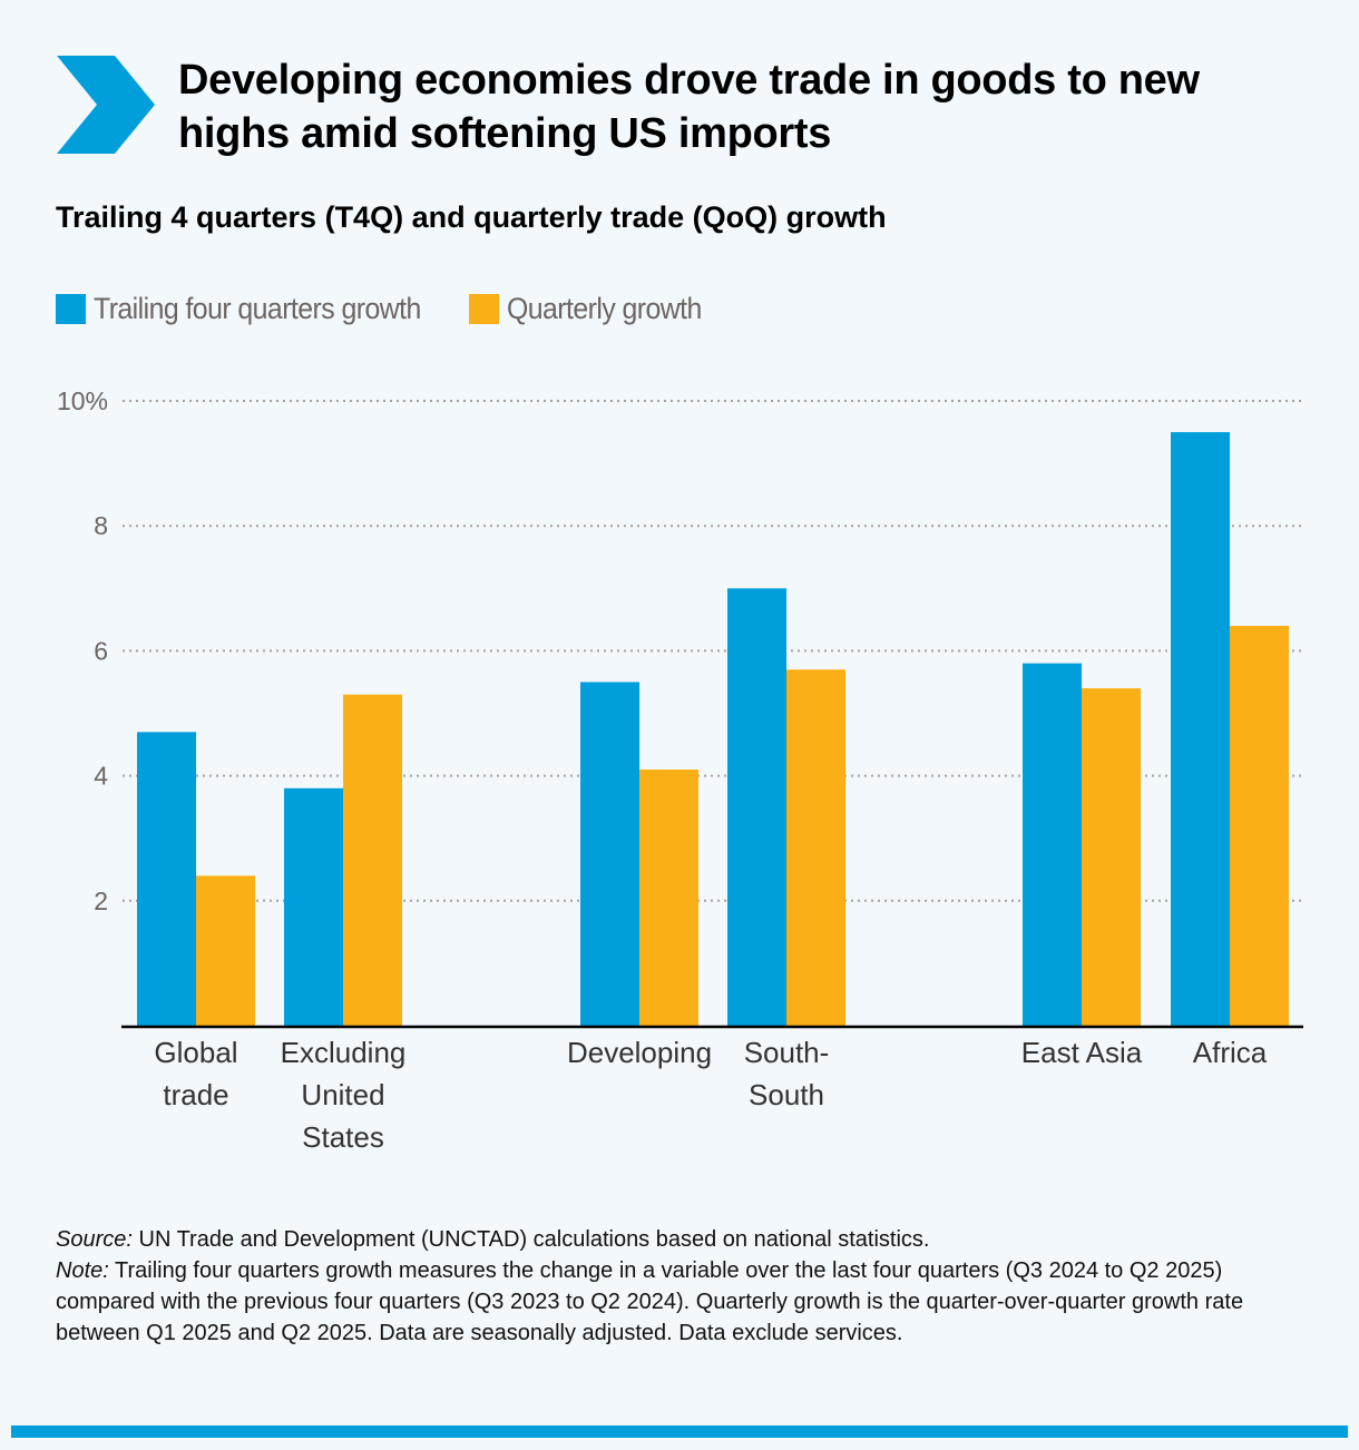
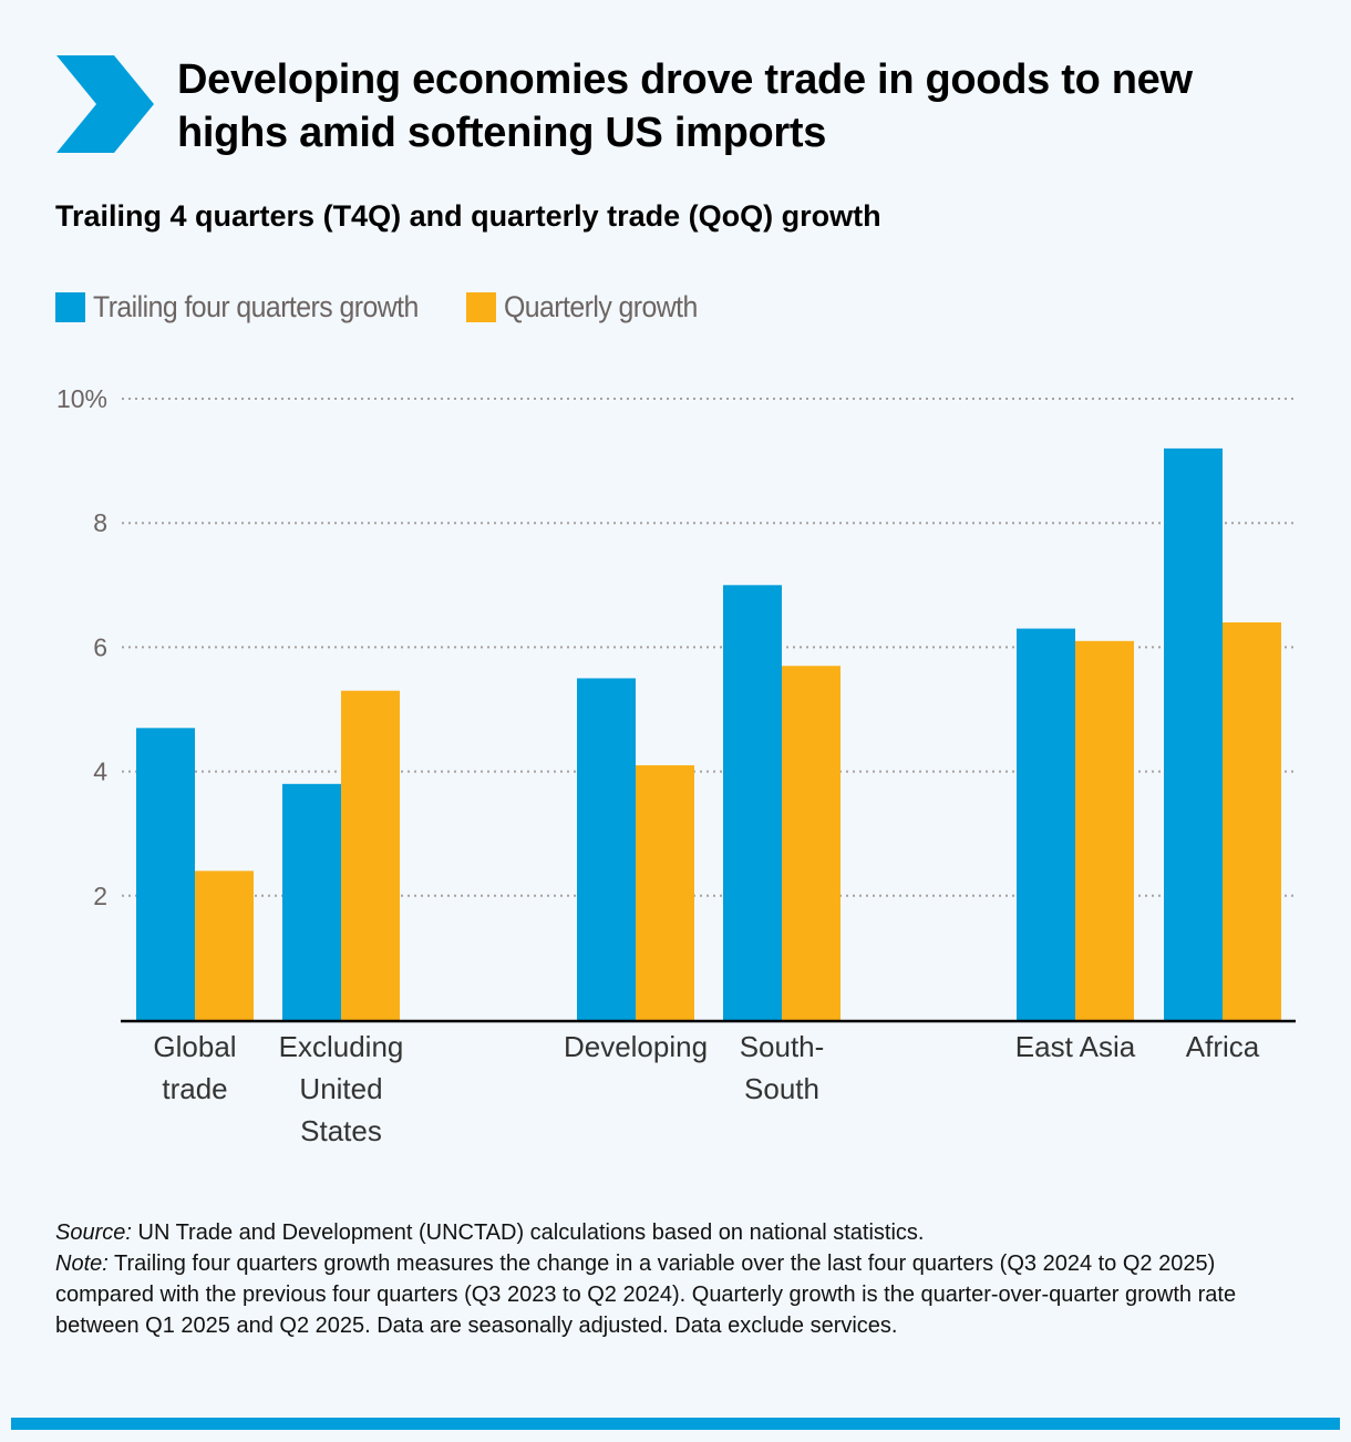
Trailing four quarters growth/East Asia: 5.8% -> 6.3%
Quarterly growth/East Asia: 5.4% -> 6.1%
Trailing four quarters growth/Africa: 9.5% -> 9.2%
